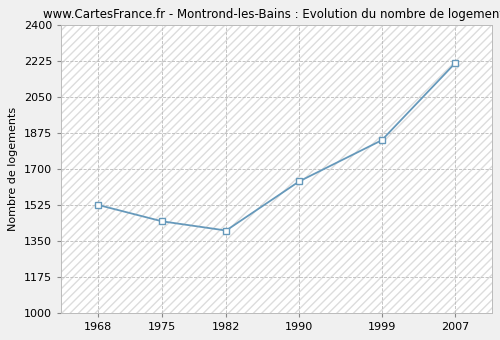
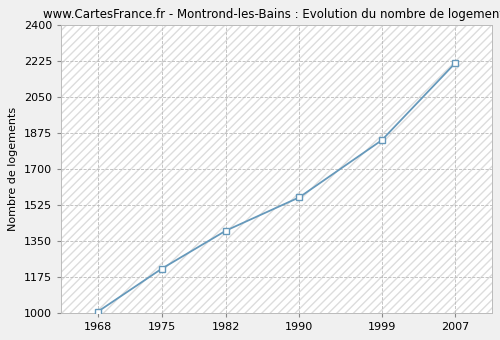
1968: 1525 -> 1005
1975: 1445 -> 1215
1990: 1640 -> 1562
